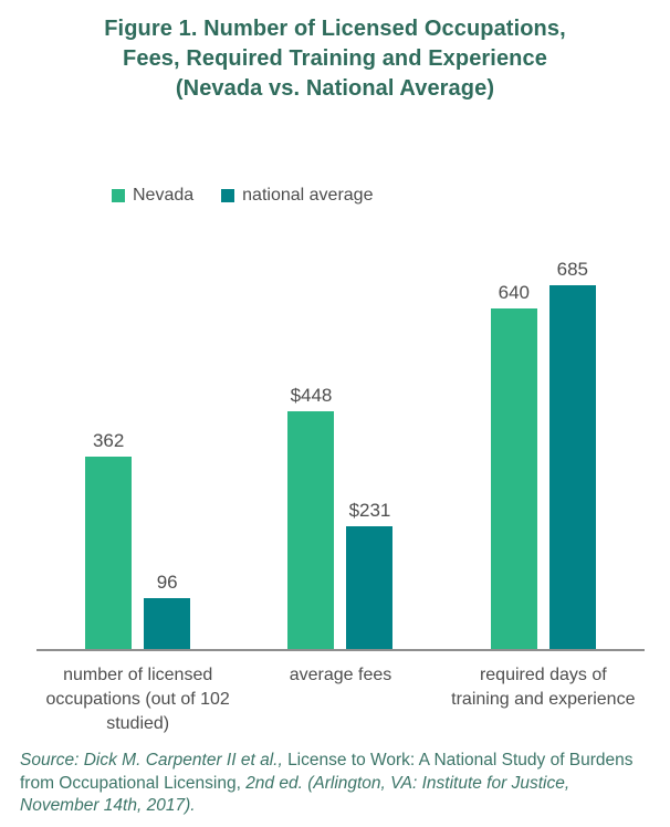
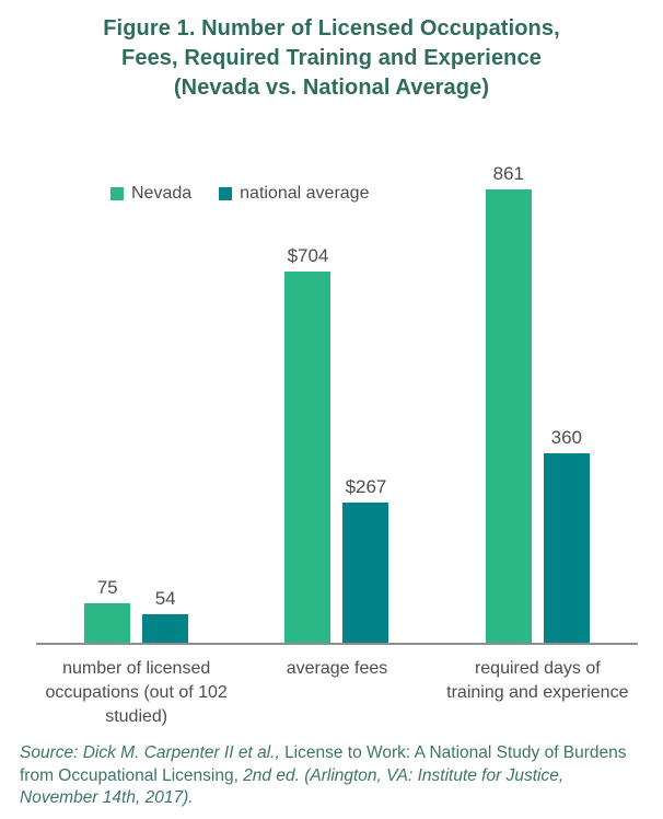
Nevada/number of licensed occupations (out of 102 studied): 362 -> 75
national average/number of licensed occupations (out of 102 studied): 96 -> 54
Nevada/average fees: $448 -> $704
national average/average fees: $231 -> $267
Nevada/required days of training and experience: 640 -> 861
national average/required days of training and experience: 685 -> 360
